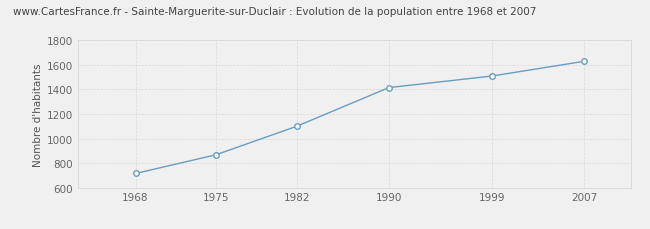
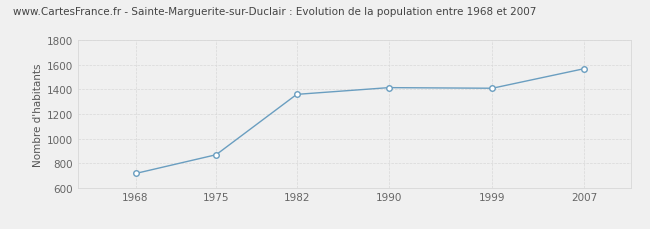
1982: 1100 -> 1360
1999: 1510 -> 1410
2007: 1630 -> 1570
